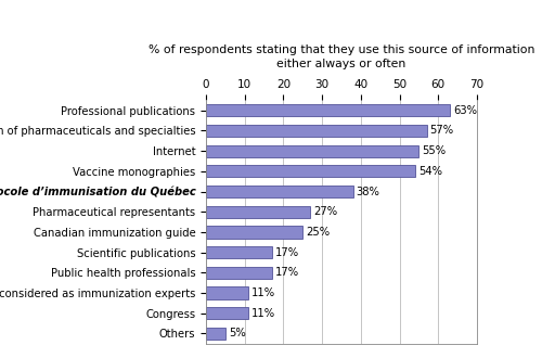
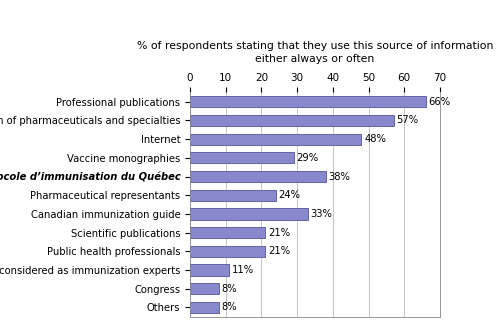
Professional publications: 63% -> 66%
Internet: 55% -> 48%
Vaccine monographies: 54% -> 29%
Pharmaceutical representants: 27% -> 24%
Canadian immunization guide: 25% -> 33%
Scientific publications: 17% -> 21%
Public health professionals: 17% -> 21%
Congress: 11% -> 8%
Others: 5% -> 8%
